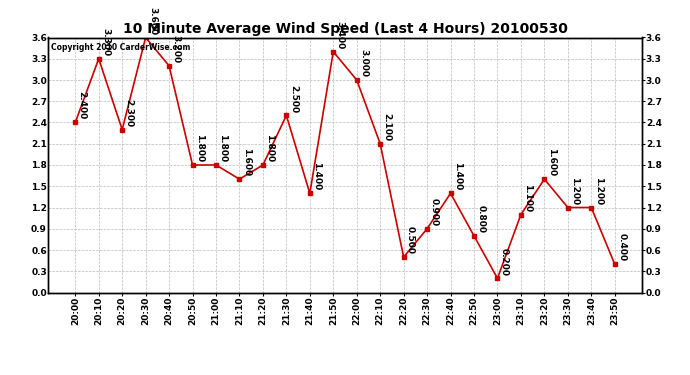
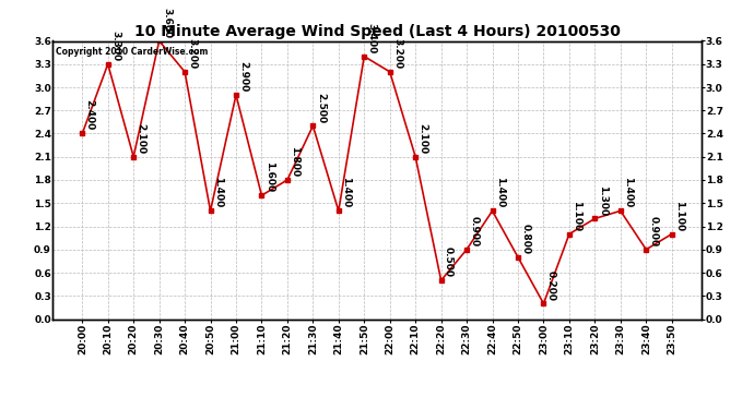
20:20: 2.300 -> 2.100
20:50: 1.800 -> 1.400
21:00: 1.800 -> 2.900
22:00: 3.000 -> 3.200
23:20: 1.600 -> 1.300
23:30: 1.200 -> 1.400
23:40: 1.200 -> 0.900
23:50: 0.400 -> 1.100
